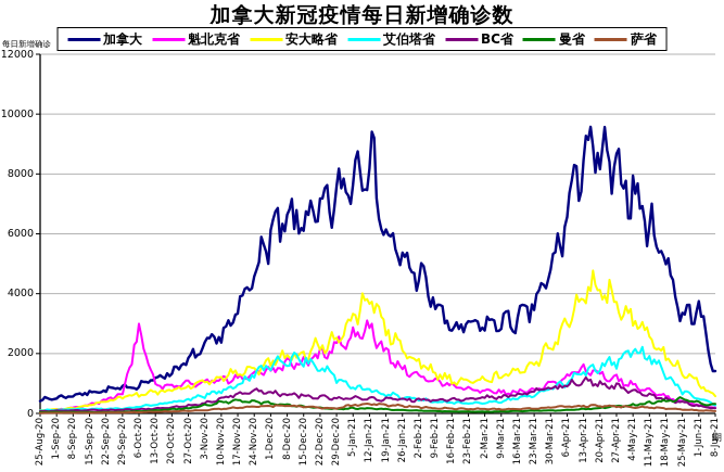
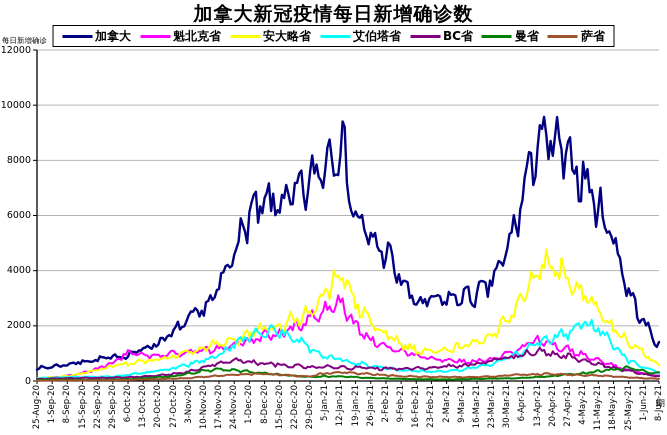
魁北克省/6-Oct-20: 2800 -> 1000
加拿大/1-Jun-21: 3500 -> 2100
